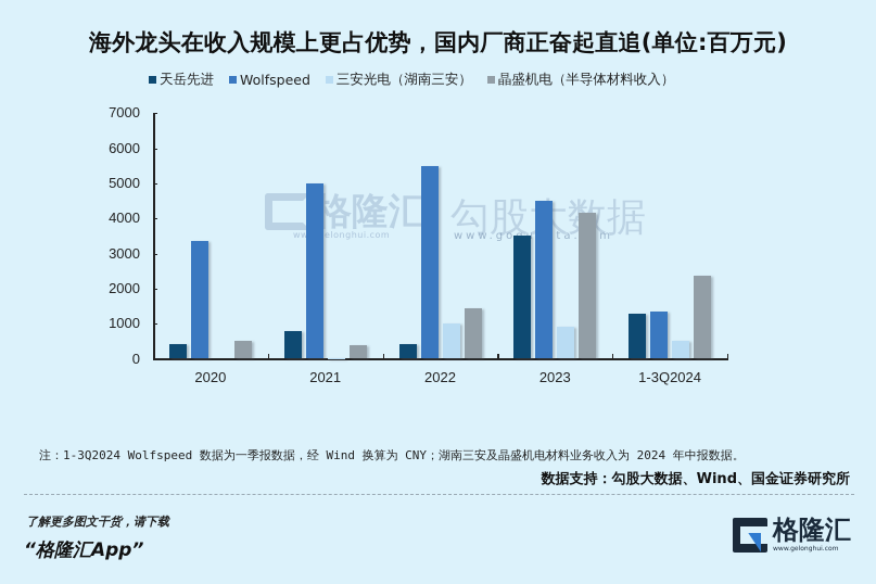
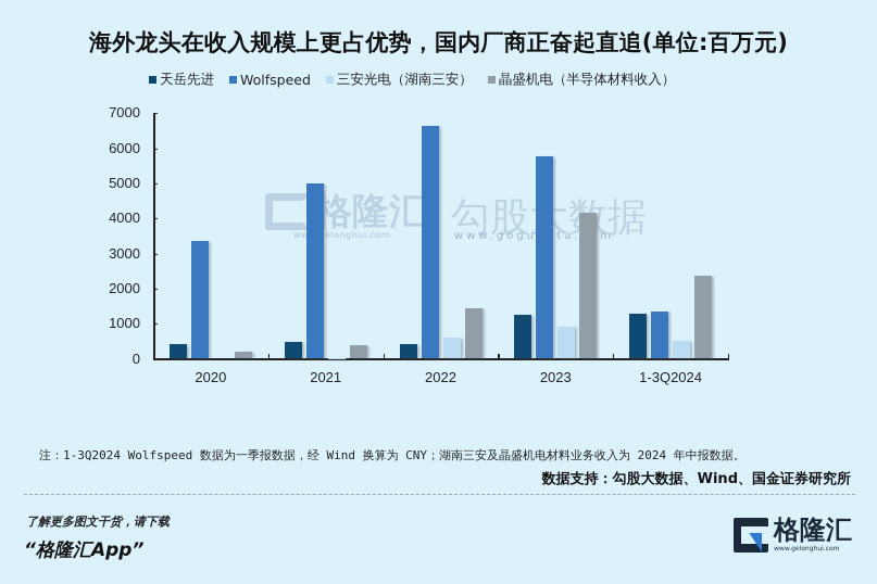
晶盛机电（半导体材料收入）/2020: 500 -> 200
天岳先进/2021: 800 -> 500
Wolfspeed/2022: 5500 -> 6600
三安光电（湖南三安）/2022: 1000 -> 600
天岳先进/2023: 3500 -> 1200
Wolfspeed/2023: 4500 -> 5800
